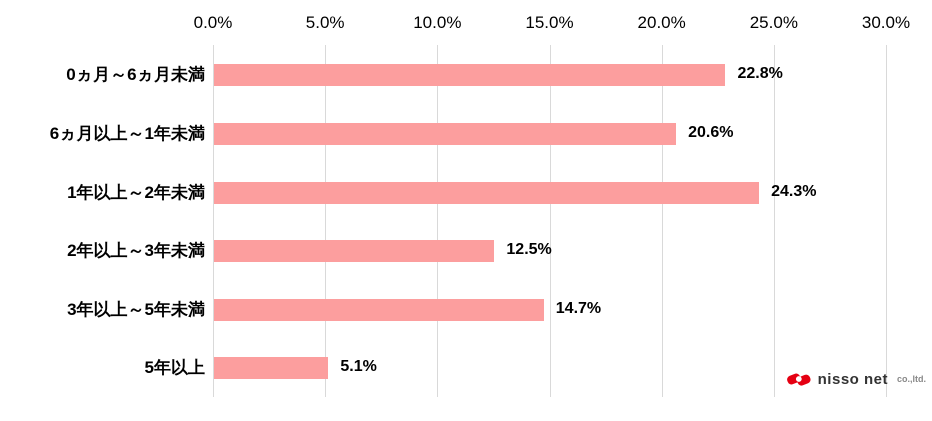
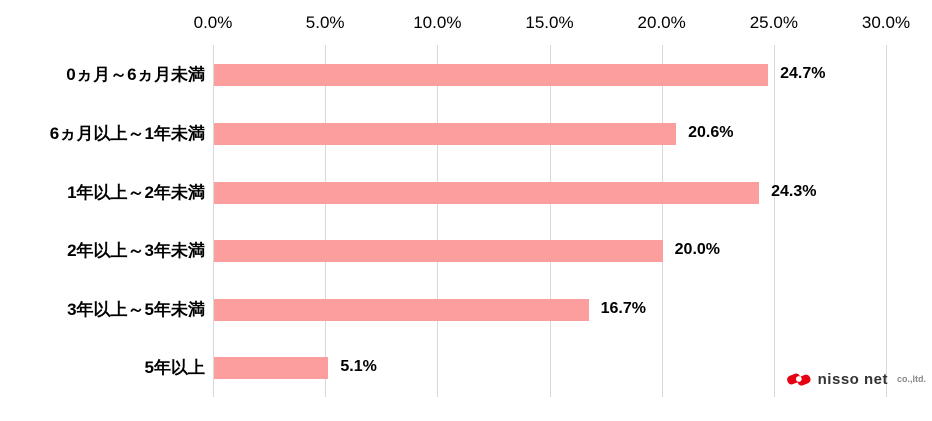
0ヵ月～6ヵ月未満: 22.8% -> 24.7%
2年以上～3年未満: 12.5% -> 20.0%
3年以上～5年未満: 14.7% -> 16.7%
